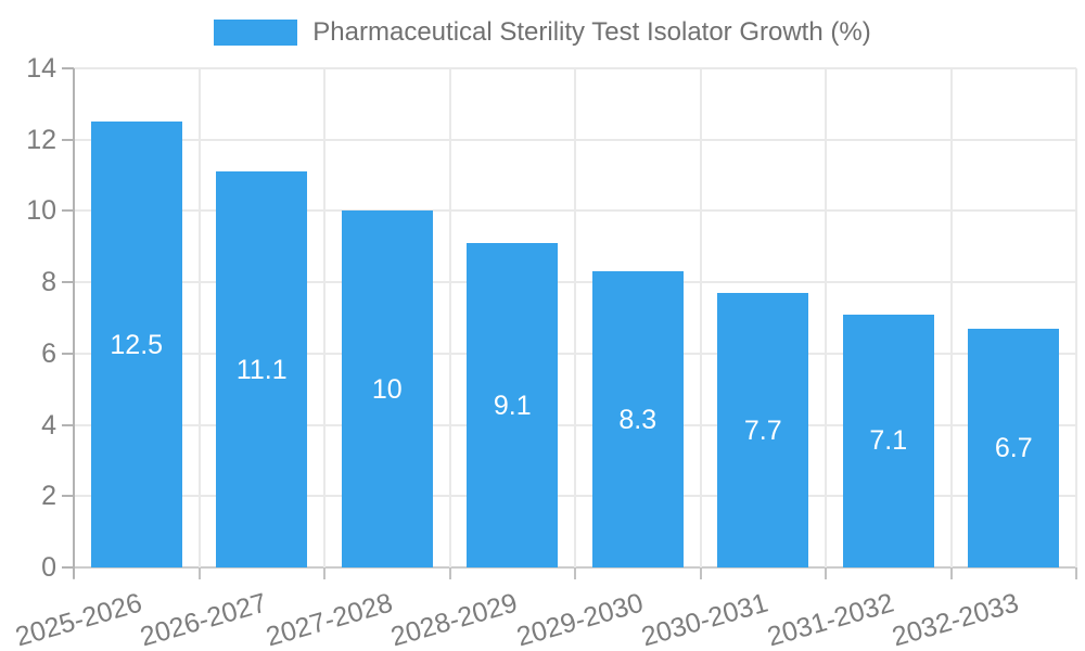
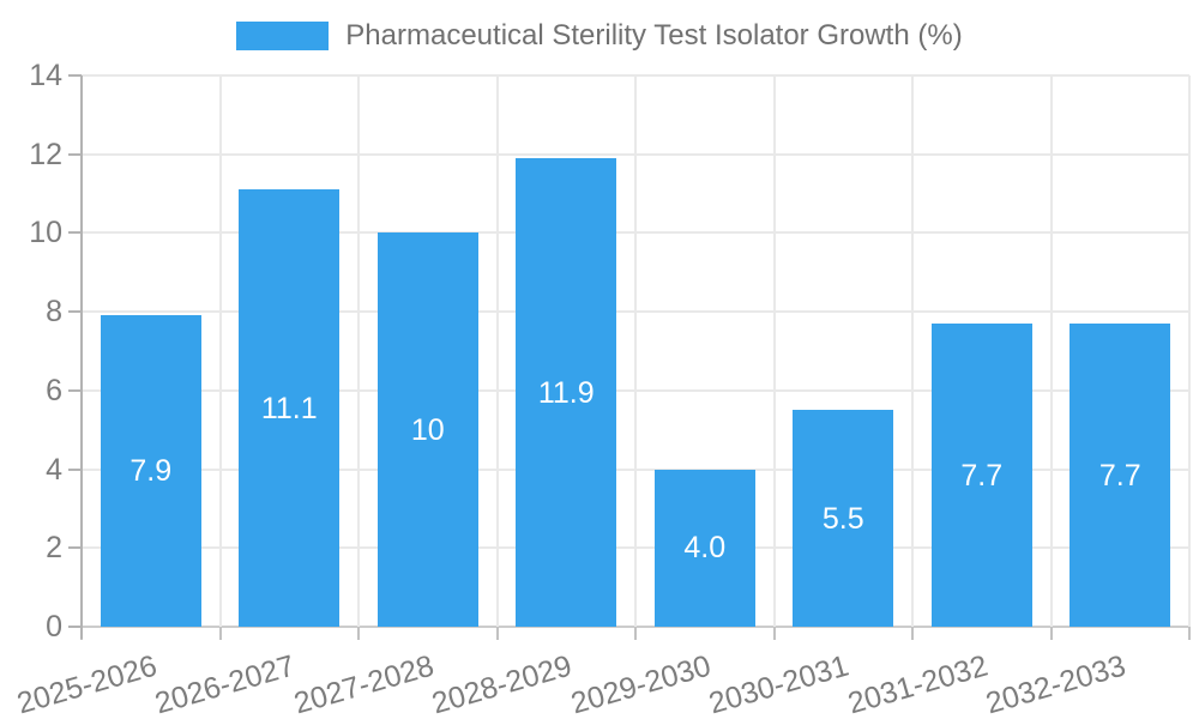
2025-2026: 12.5 -> 7.9
2028-2029: 9.1 -> 11.9
2029-2030: 8.3 -> 4.0
2030-2031: 7.7 -> 5.5
2031-2032: 7.1 -> 7.7
2032-2033: 6.7 -> 7.7
